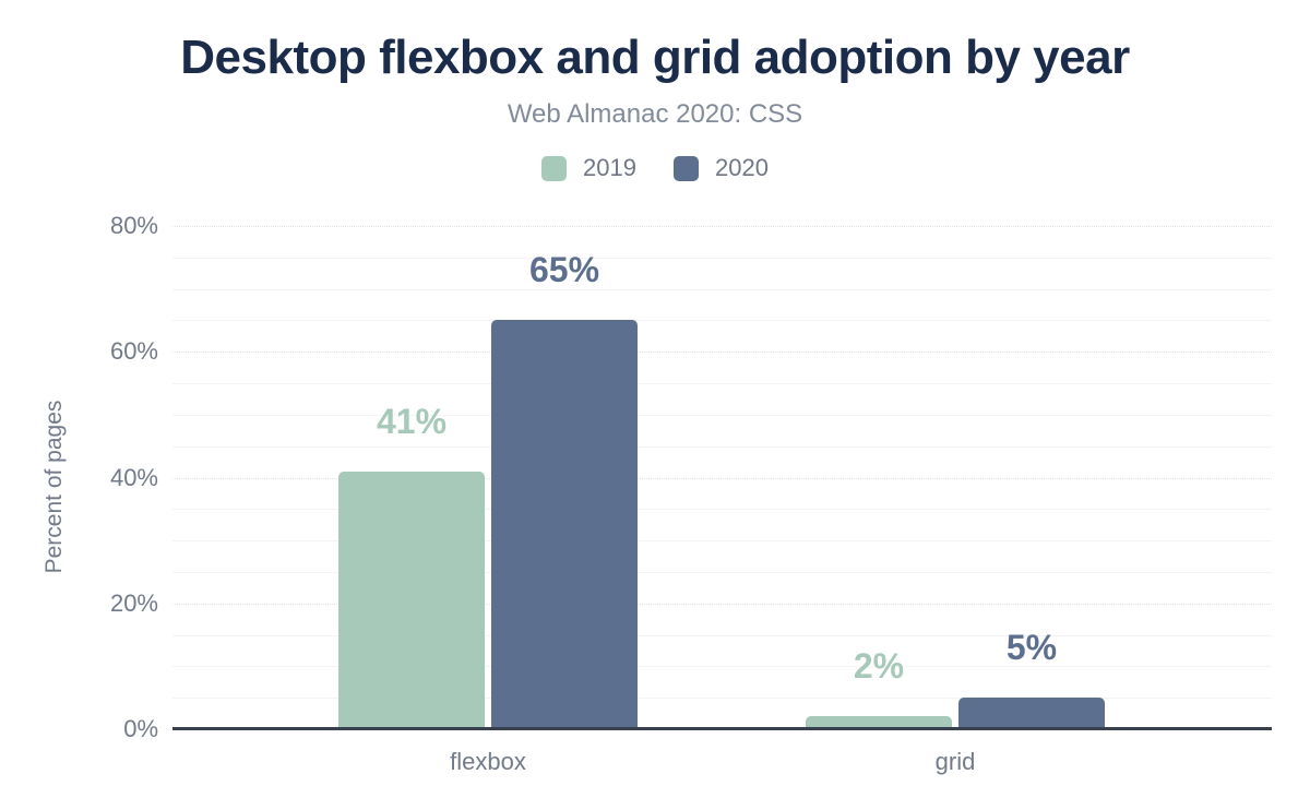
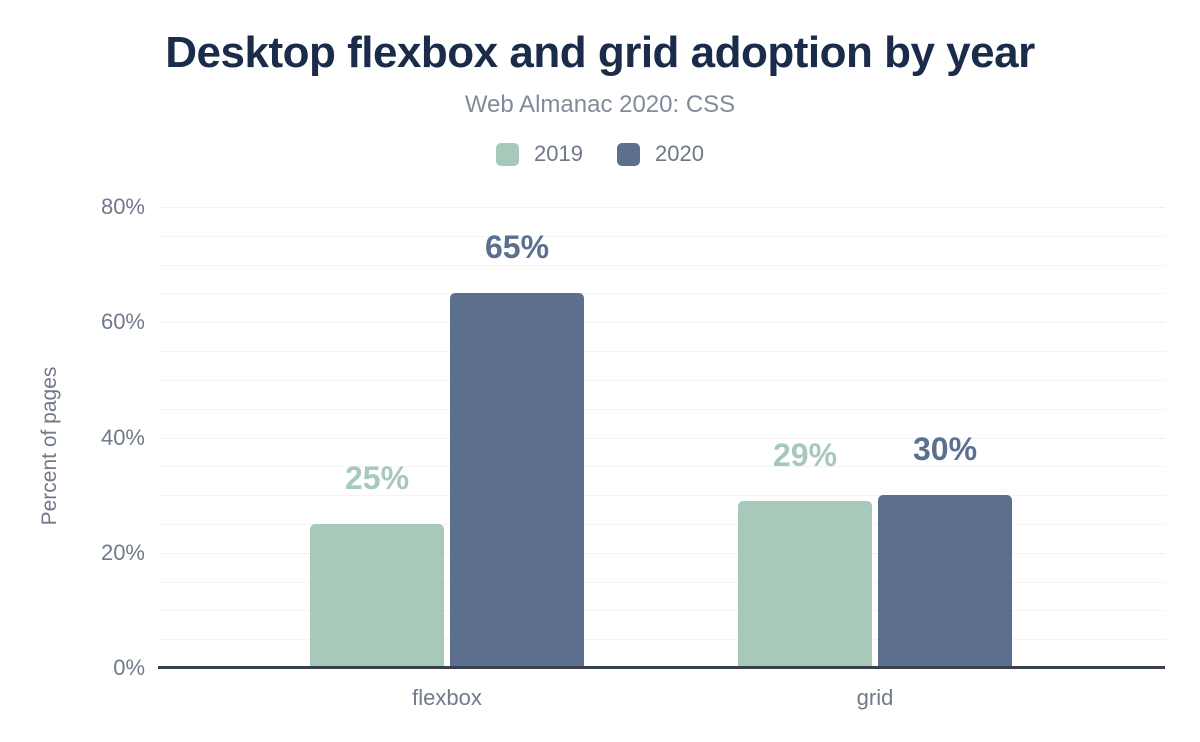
2019/flexbox: 41% -> 25%
2019/grid: 2% -> 29%
2020/grid: 5% -> 30%
